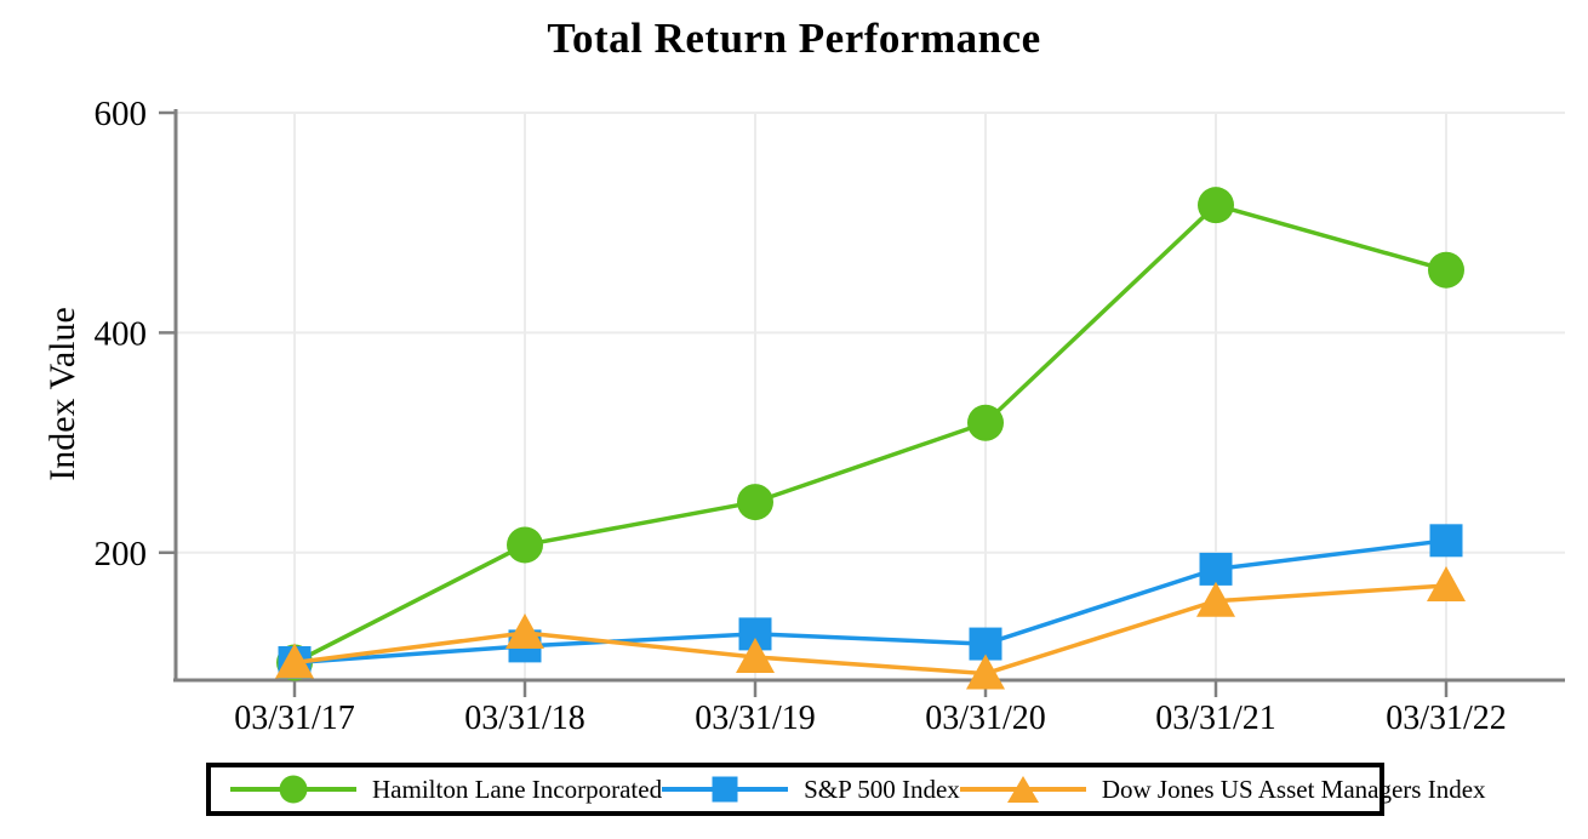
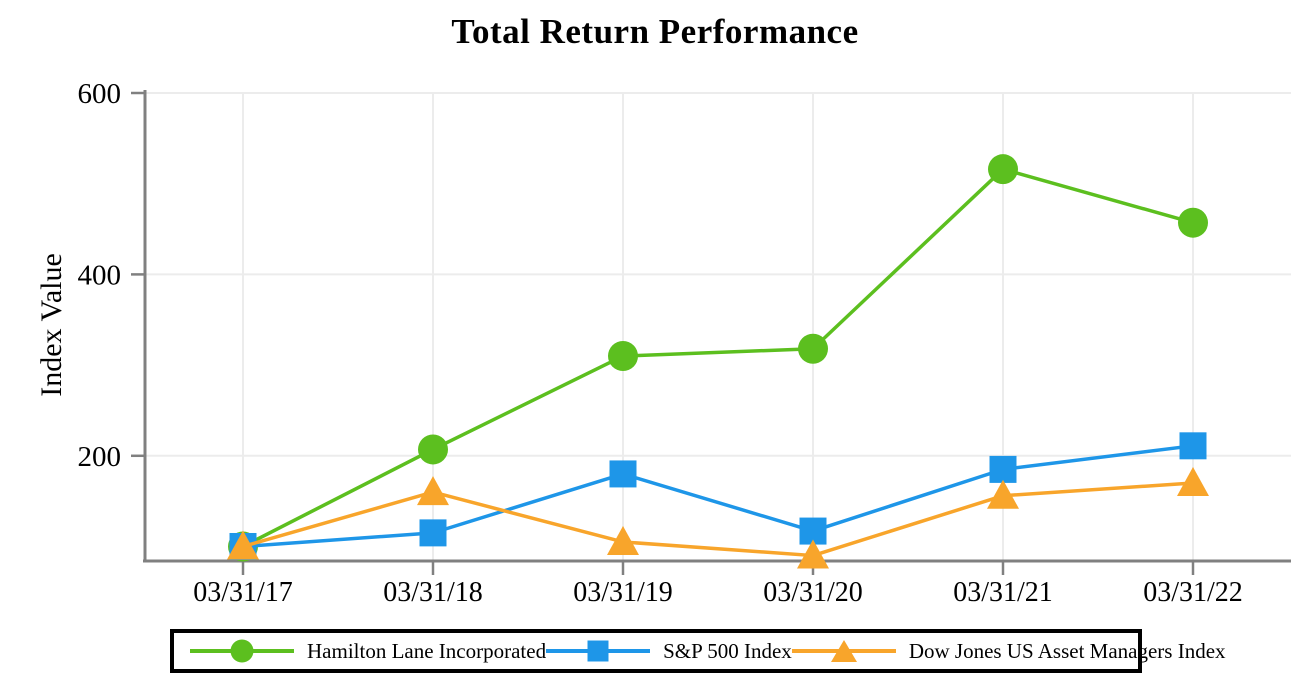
Dow Jones US Asset Managers Index/03/31/18: 130 -> 160
Hamilton Lane Incorporated/03/31/19: 250 -> 310
S&P 500 Index/03/31/19: 130 -> 180
